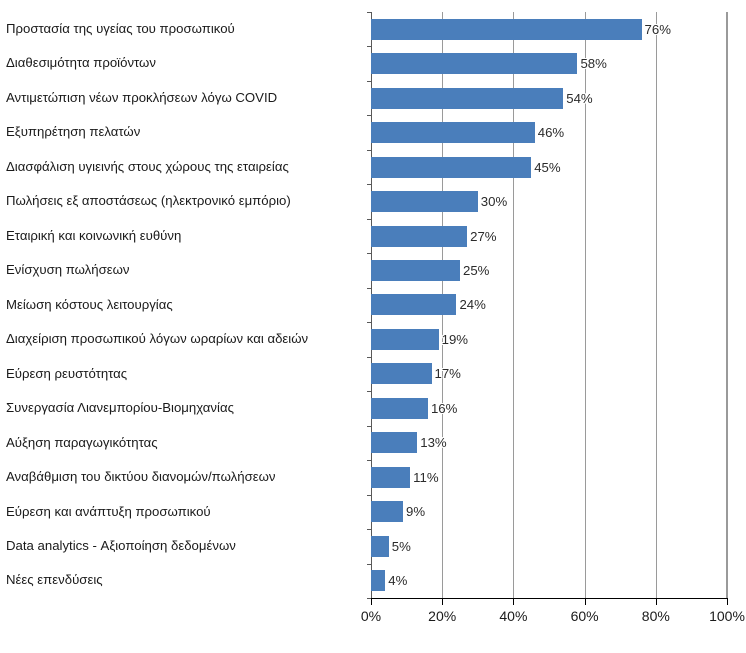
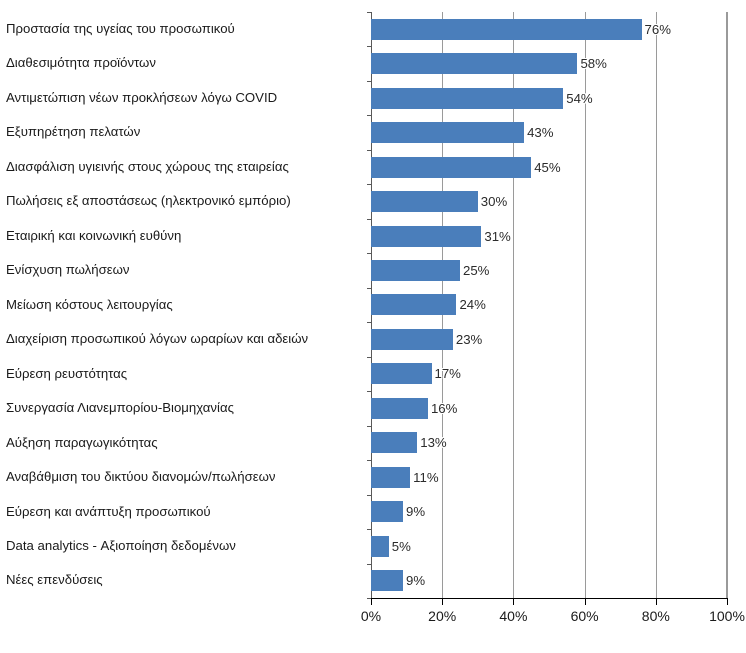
Εξυπηρέτηση πελατών: 46% -> 43%
Εταιρική και κοινωνική ευθύνη: 27% -> 31%
Διαχείριση προσωπικού λόγων ωραρίων και αδειών: 19% -> 23%
Νέες επενδύσεις: 4% -> 9%
